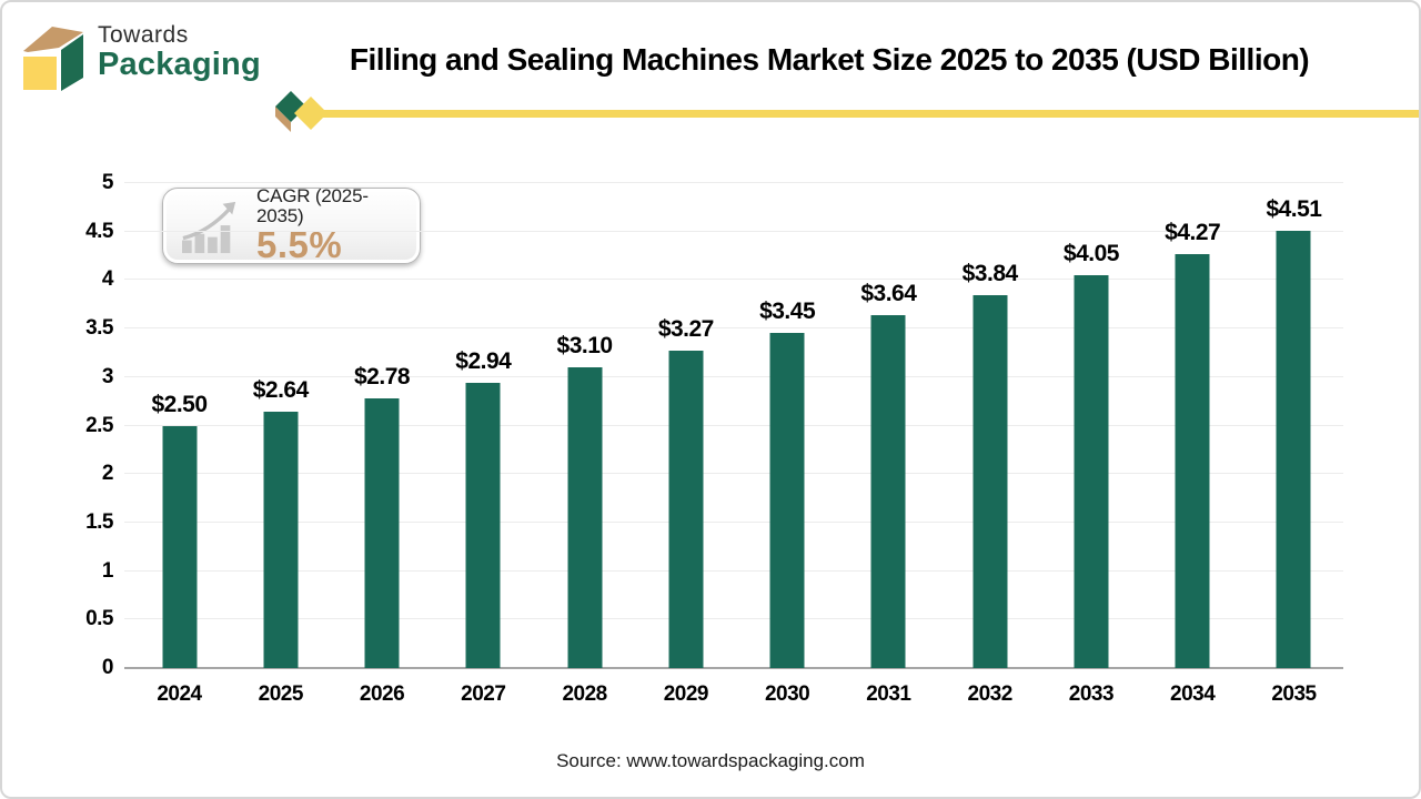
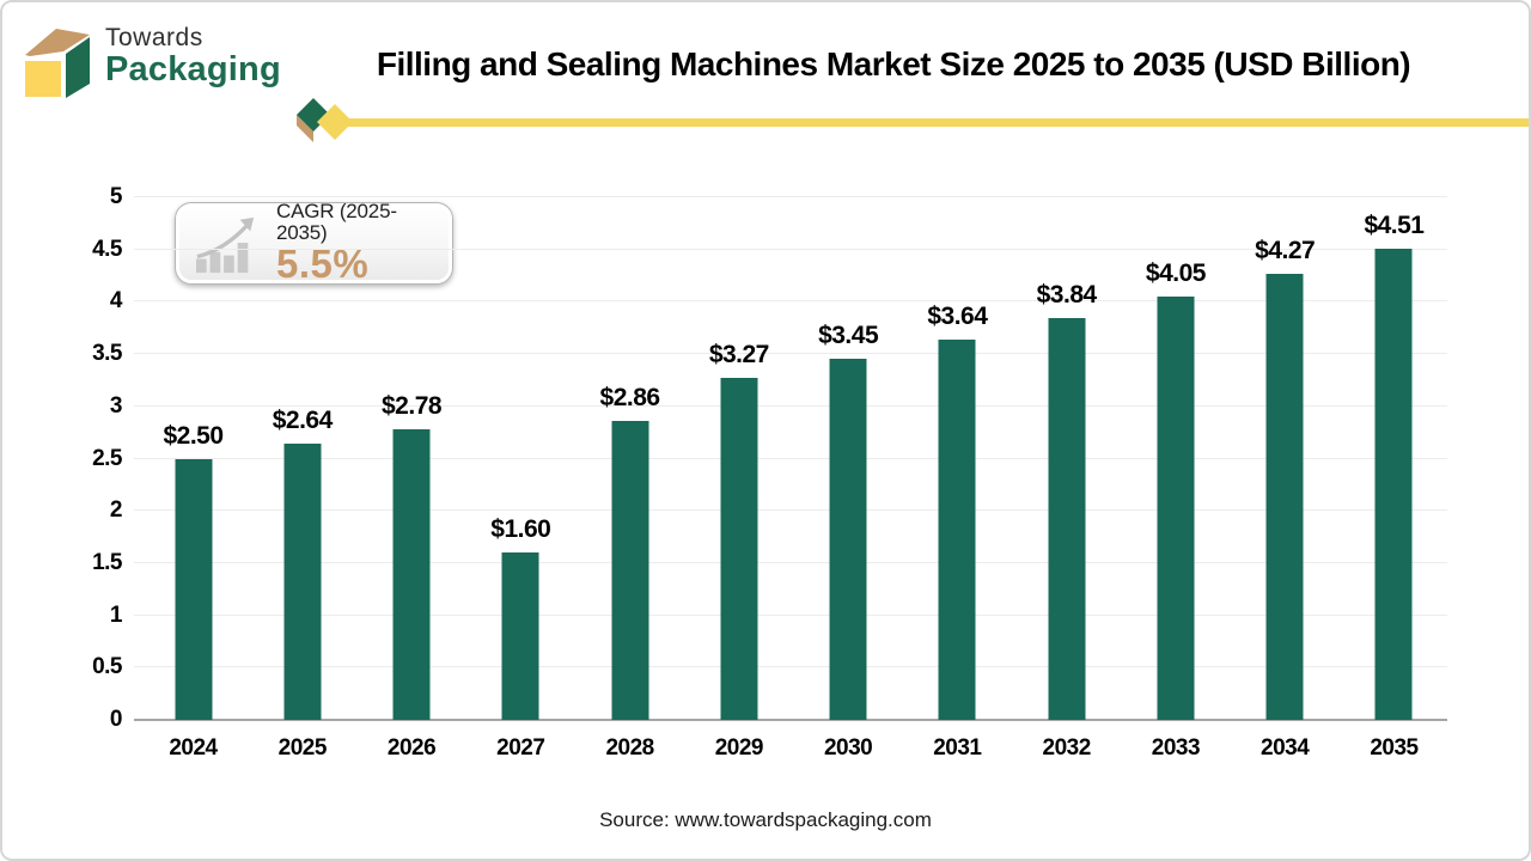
2027: $2.94 -> $1.60
2028: $3.10 -> $2.86
